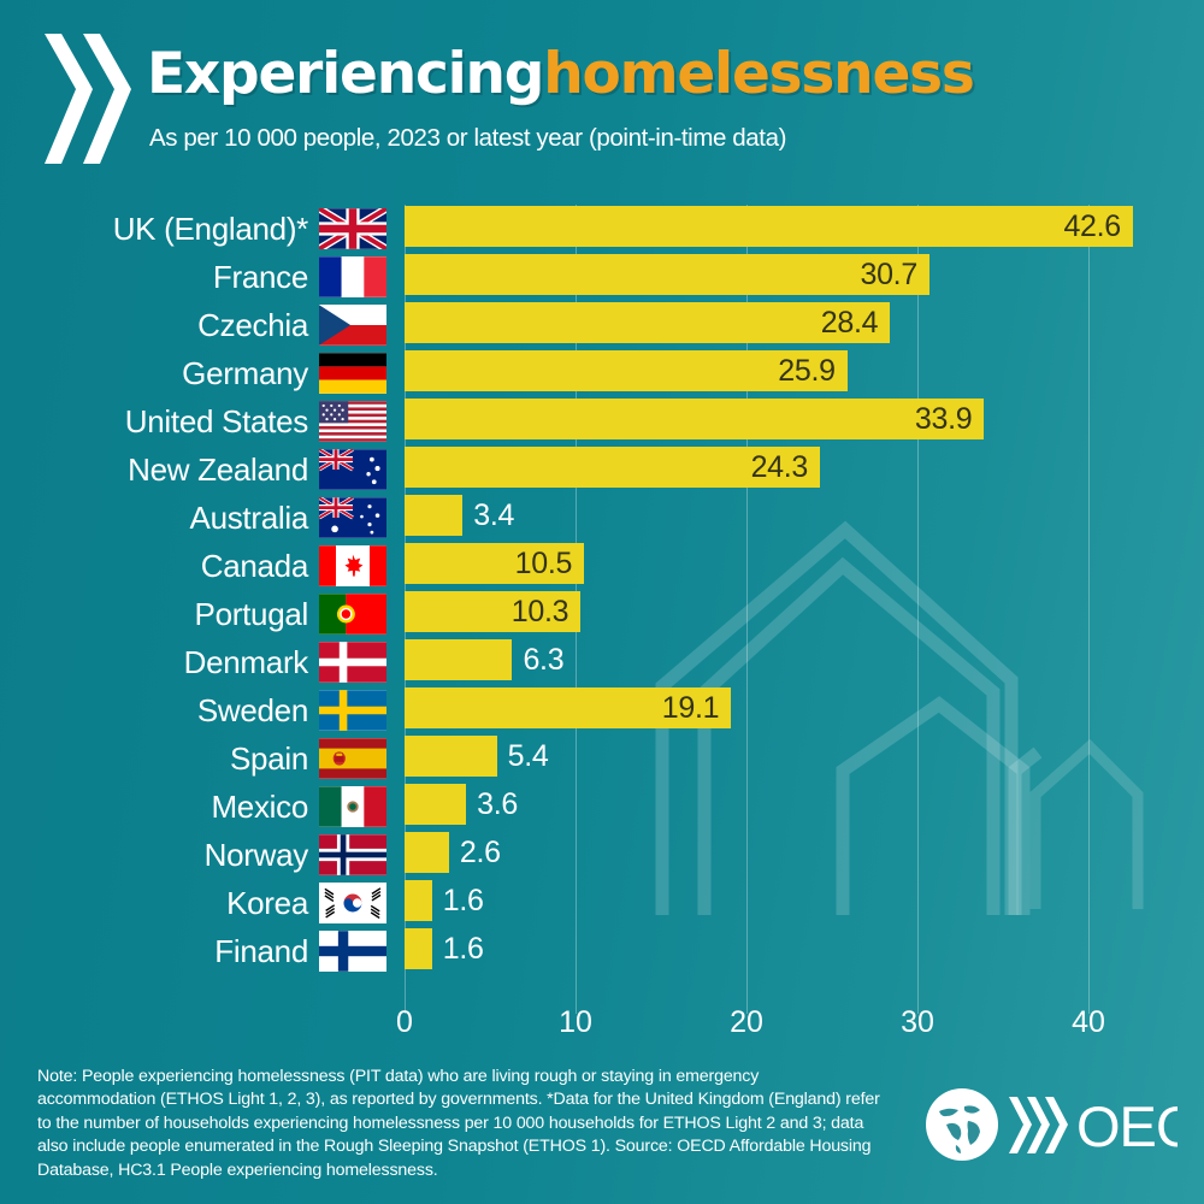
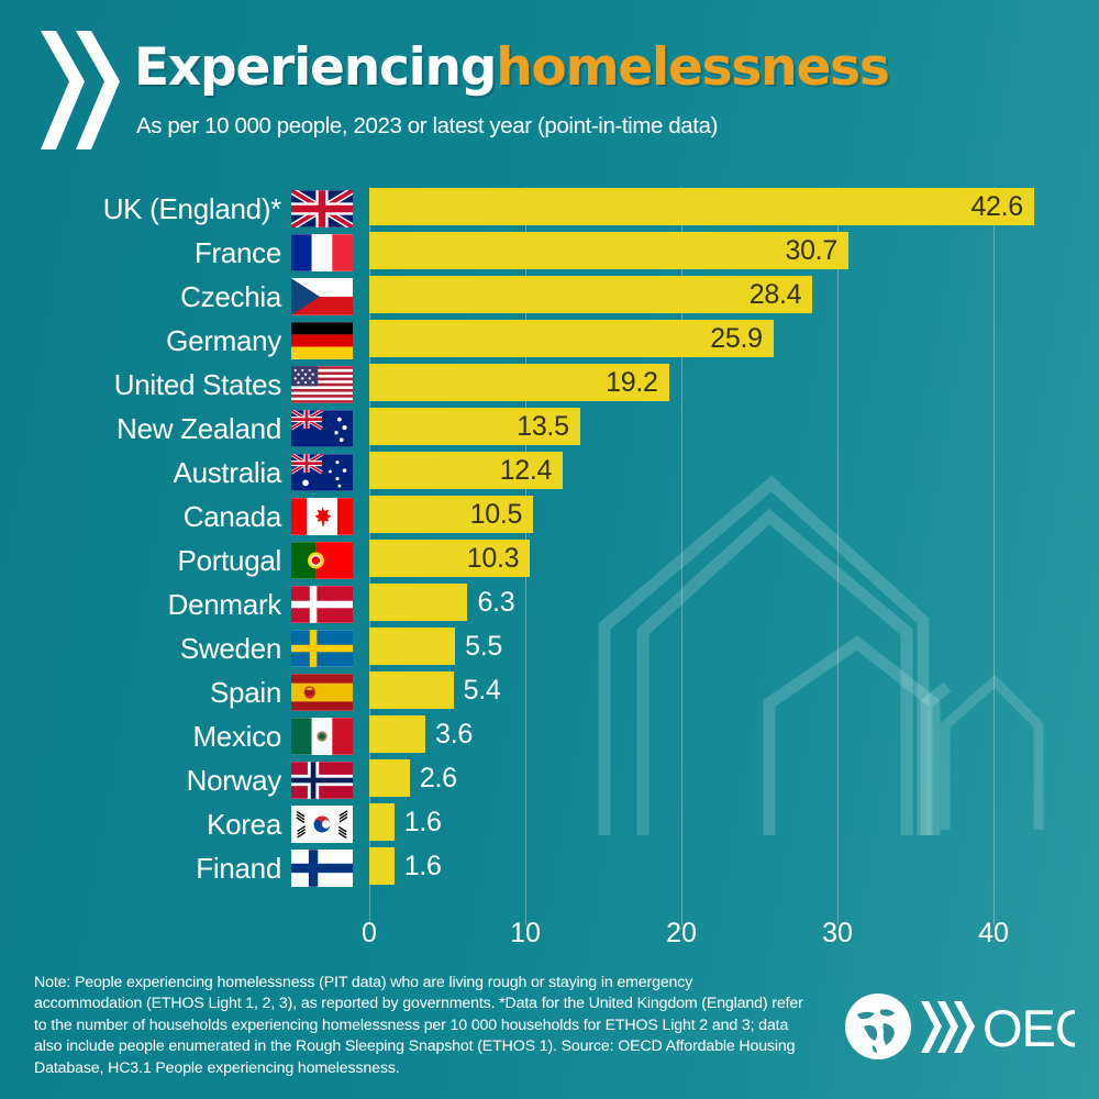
United States: 33.9 -> 19.2
New Zealand: 24.3 -> 13.5
Australia: 3.4 -> 12.4
Sweden: 19.1 -> 5.5
